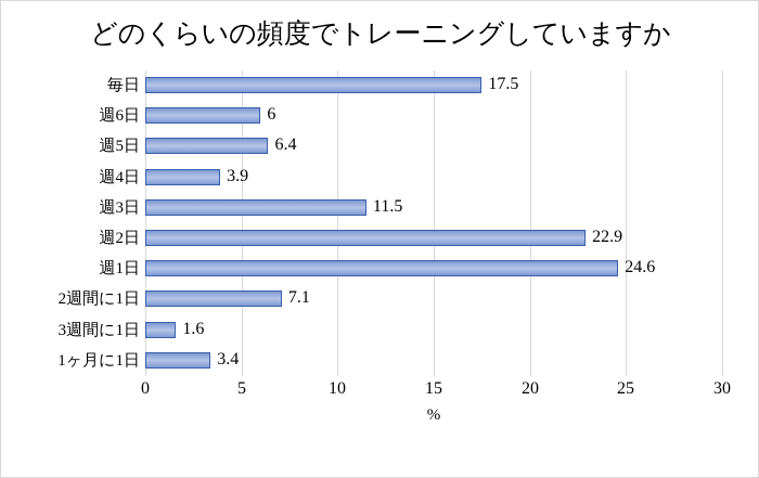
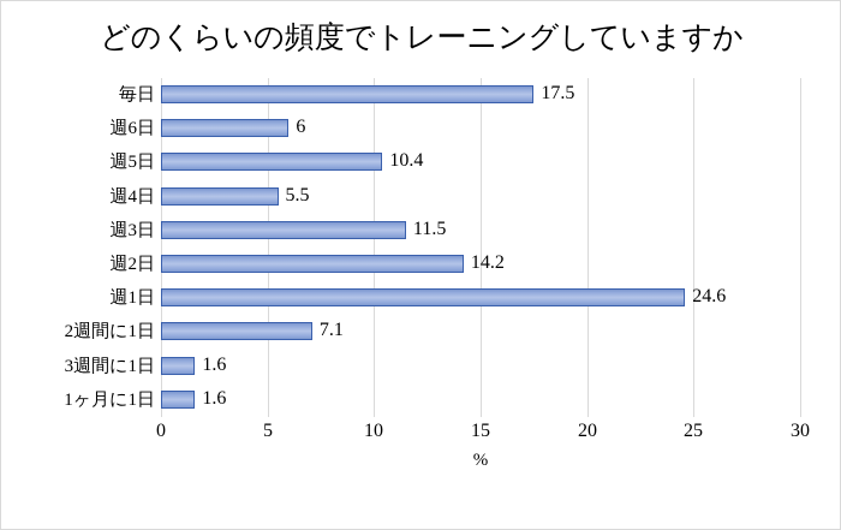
週5日: 6.4 -> 10.4
週4日: 3.9 -> 5.5
週2日: 22.9 -> 14.2
1ヶ月に1日: 3.4 -> 1.6
